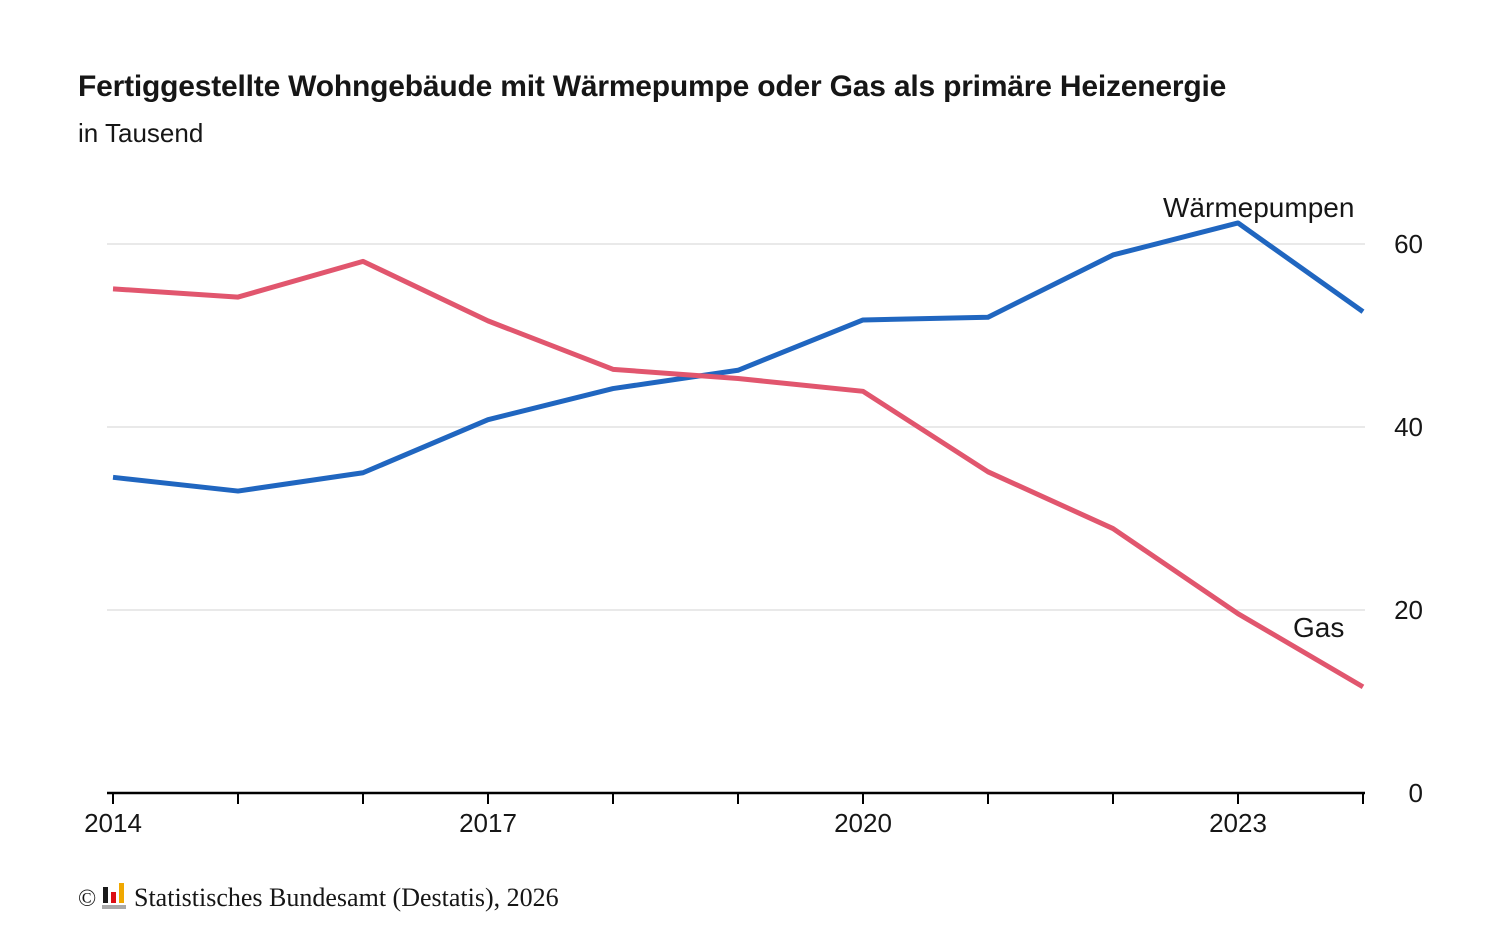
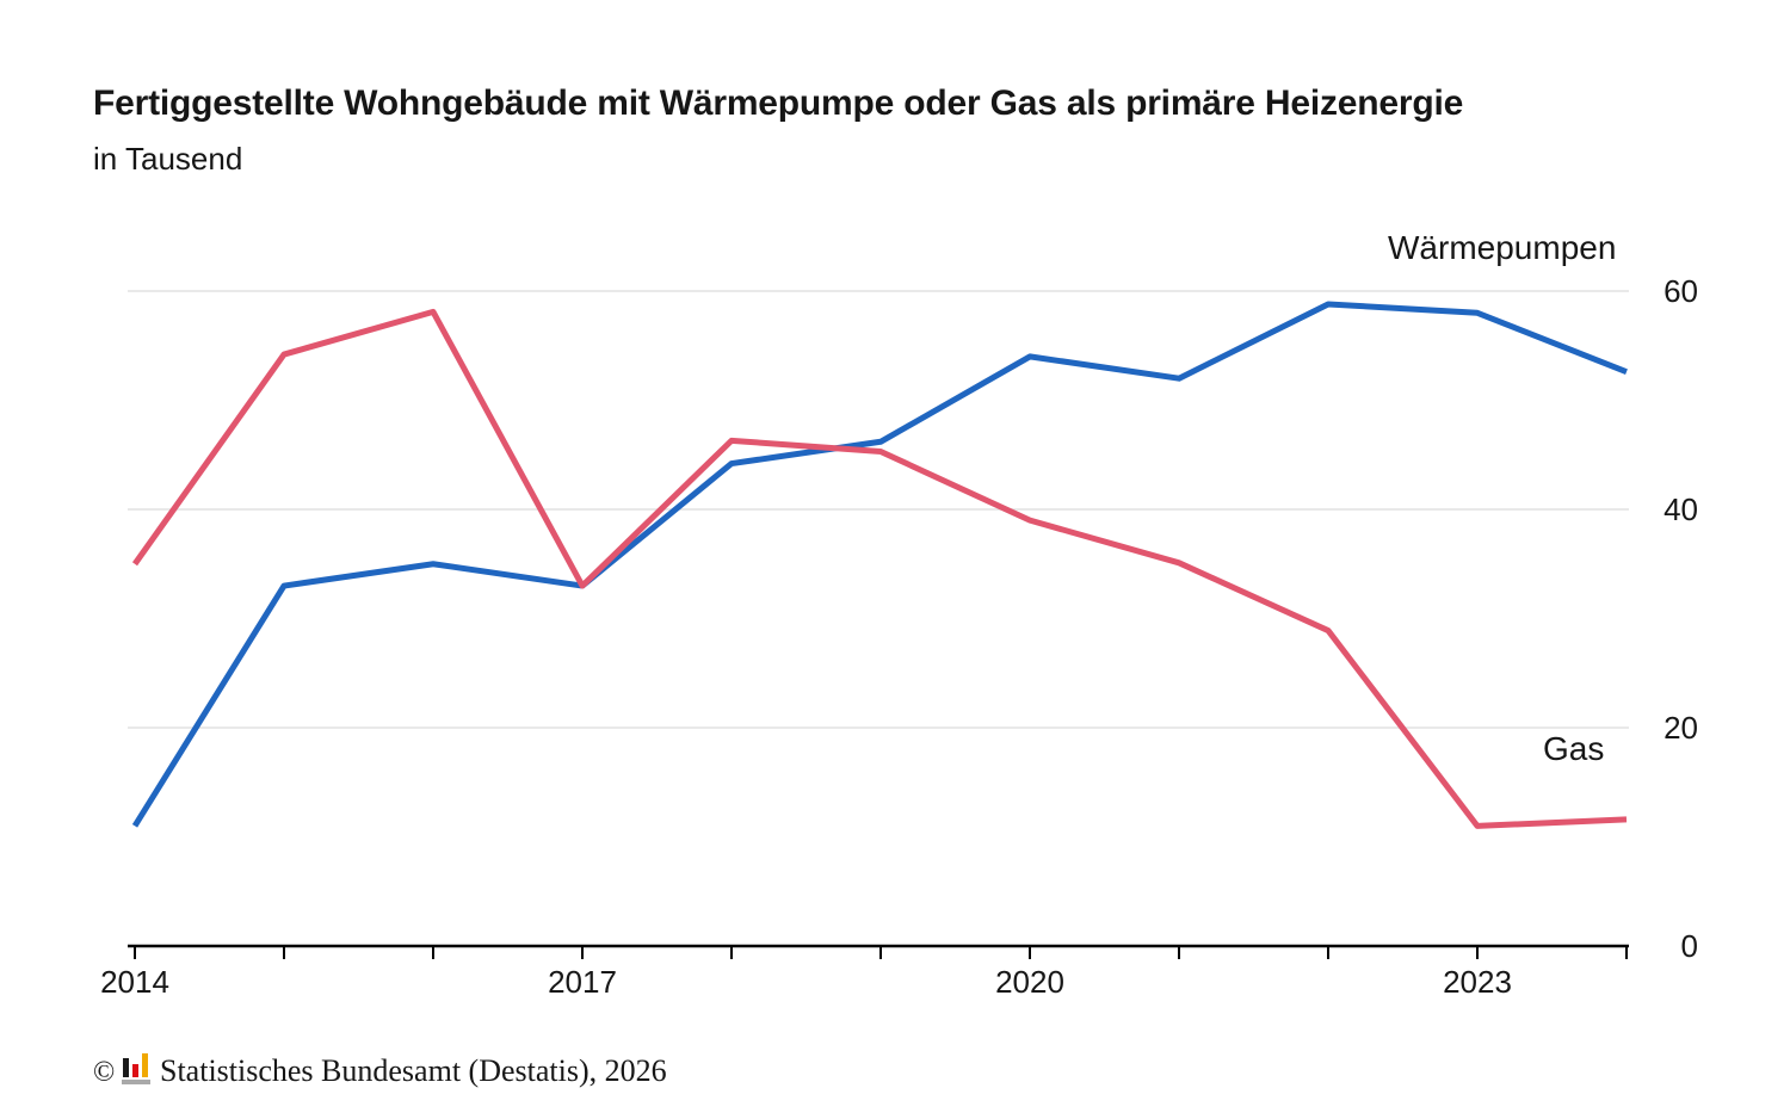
Wärmepumpen/2014: 34 -> 11
Gas/2014: 55 -> 35
Wärmepumpen/2017: 41 -> 33
Gas/2017: 52 -> 33
Wärmepumpen/2020: 52 -> 54
Gas/2020: 44 -> 39
Wärmepumpen/2023: 62 -> 58
Gas/2023: 20 -> 11
